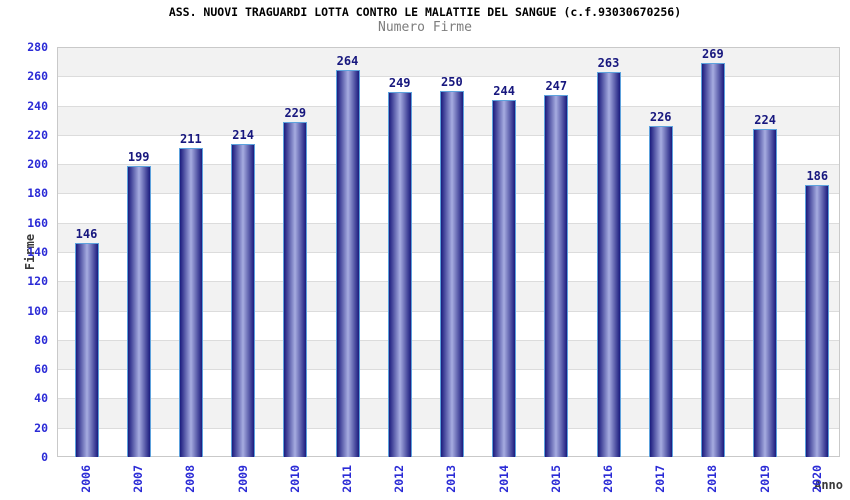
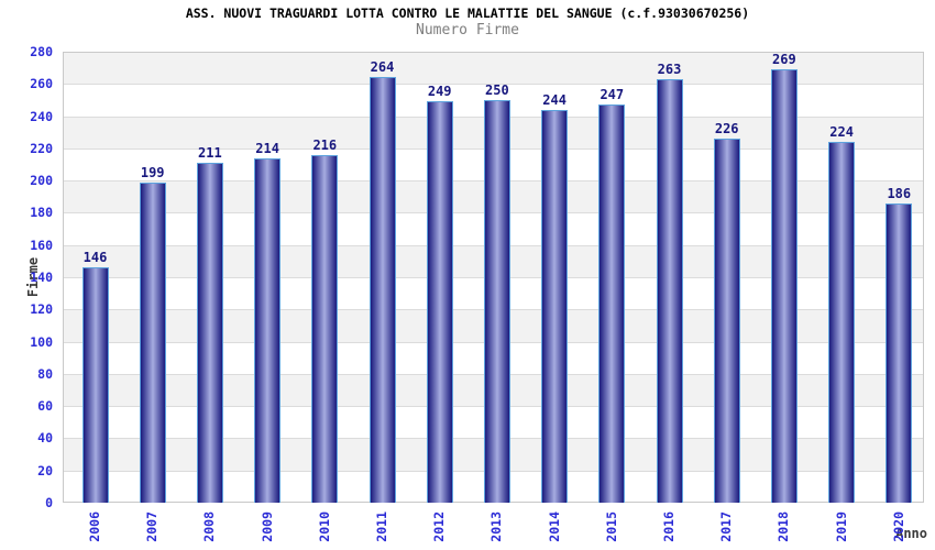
2010: 229 -> 216
